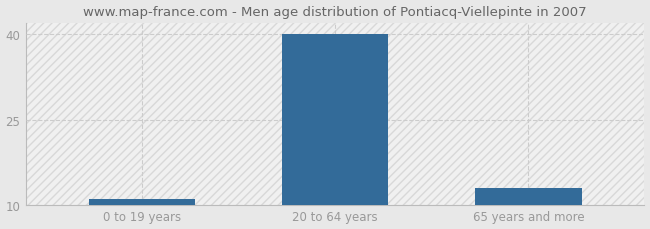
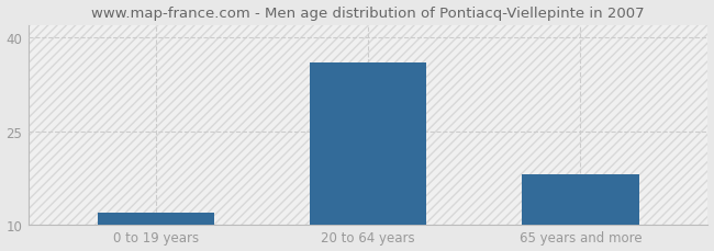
0 to 19 years: 11 -> 12
20 to 64 years: 40 -> 36
65 years and more: 13 -> 18
